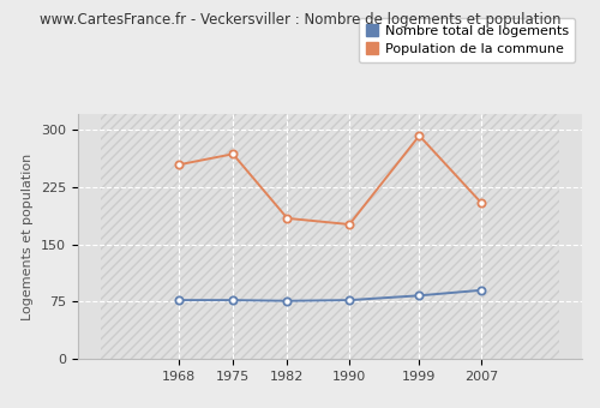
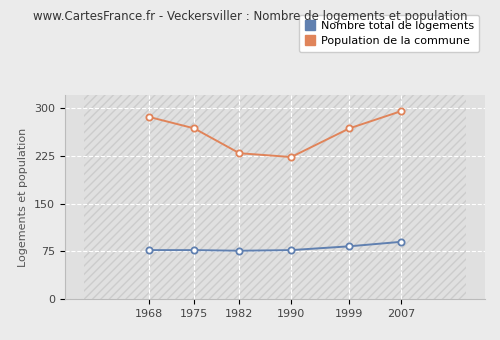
Population de la commune/1968: 254 -> 286
Population de la commune/1982: 184 -> 229
Population de la commune/1990: 176 -> 223
Population de la commune/1999: 292 -> 268
Population de la commune/2007: 204 -> 295
